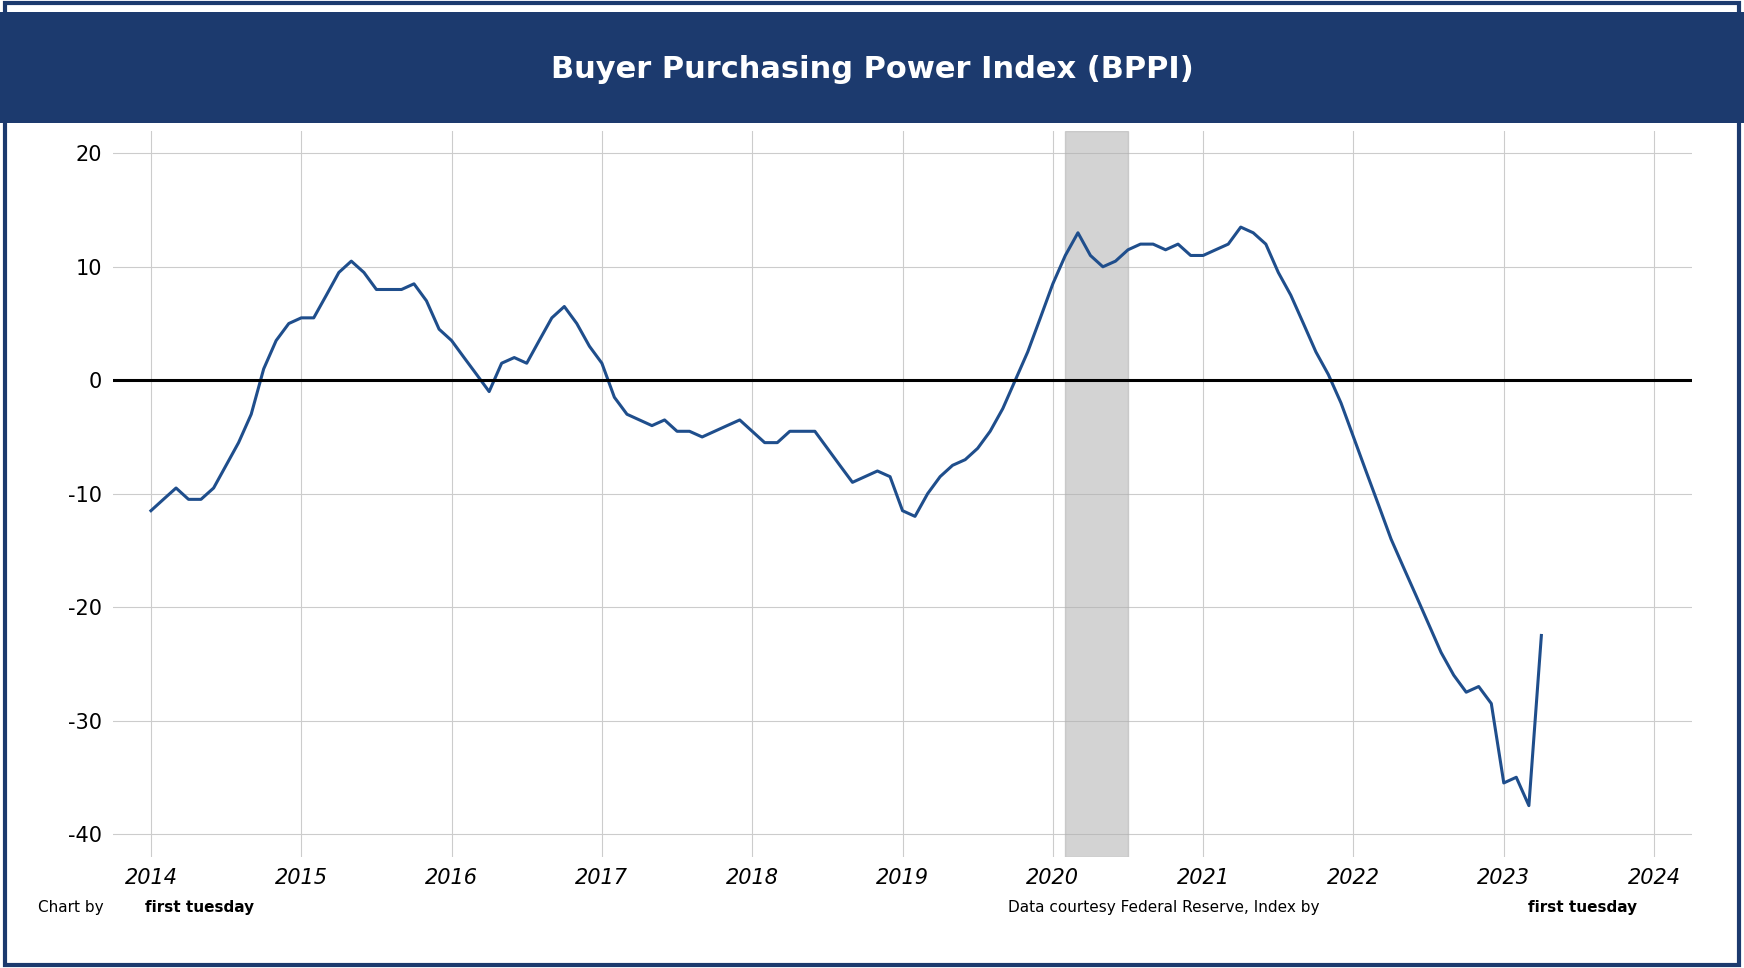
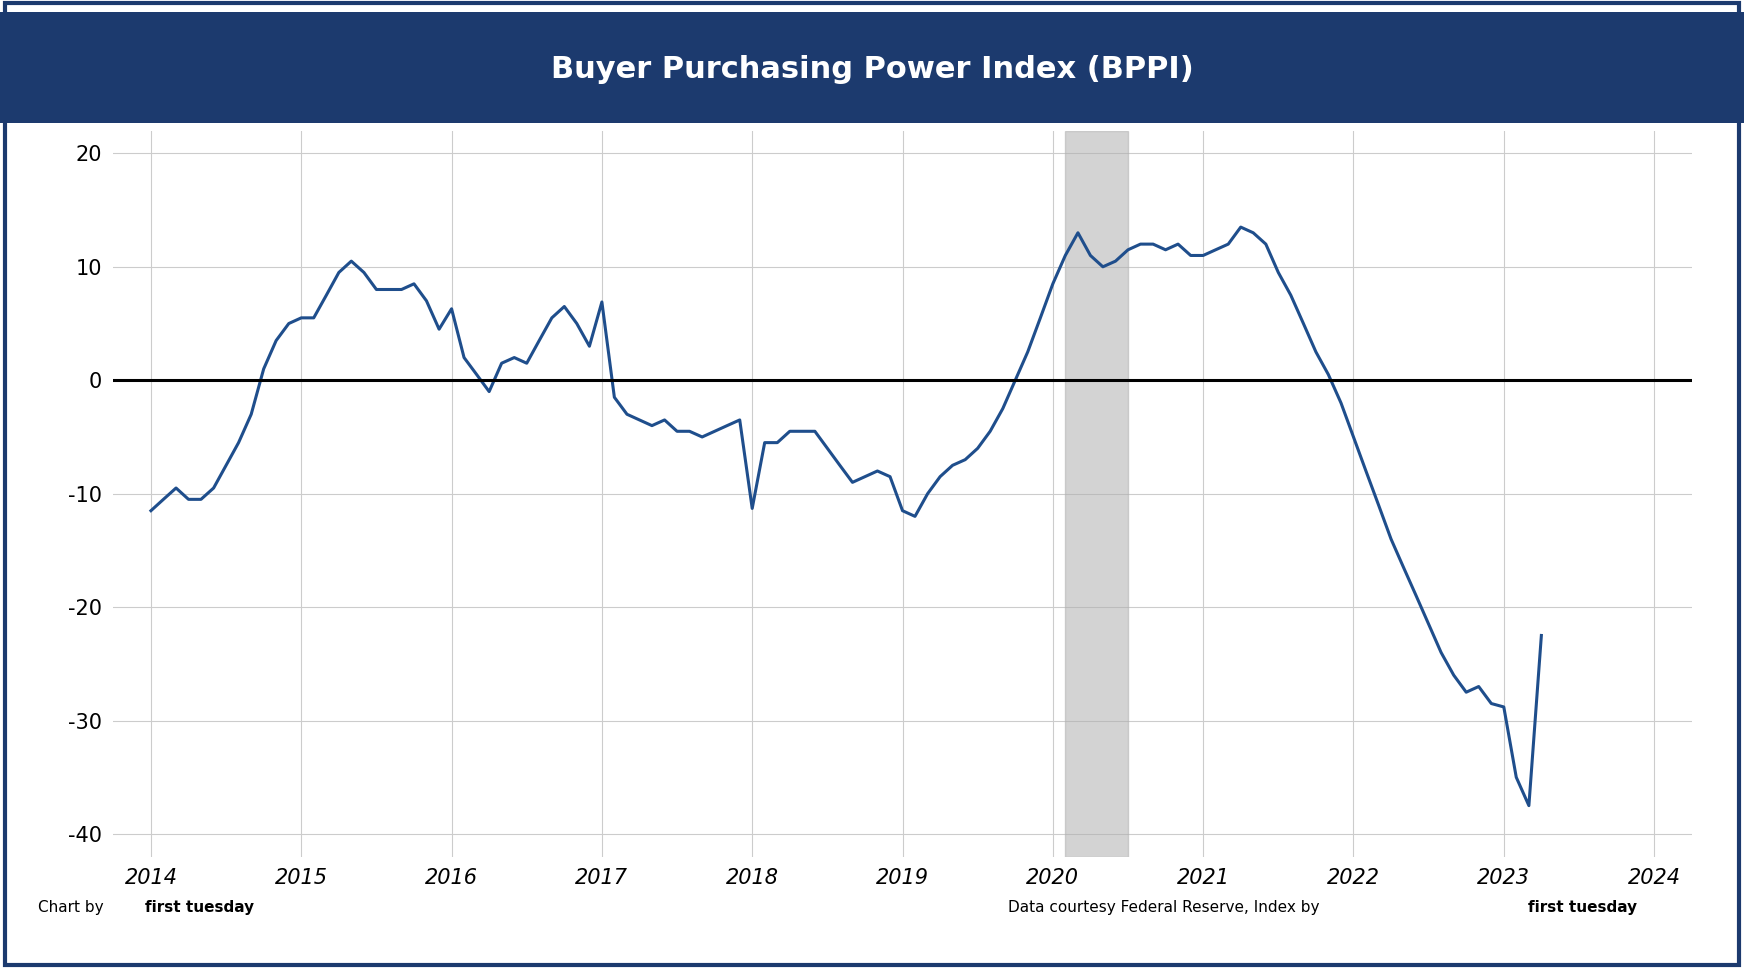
2016: 3.5 -> 6.3
2017: 1.5 -> 6.9
2018: -4.5 -> -11.3
2023: -35.5 -> -28.8
